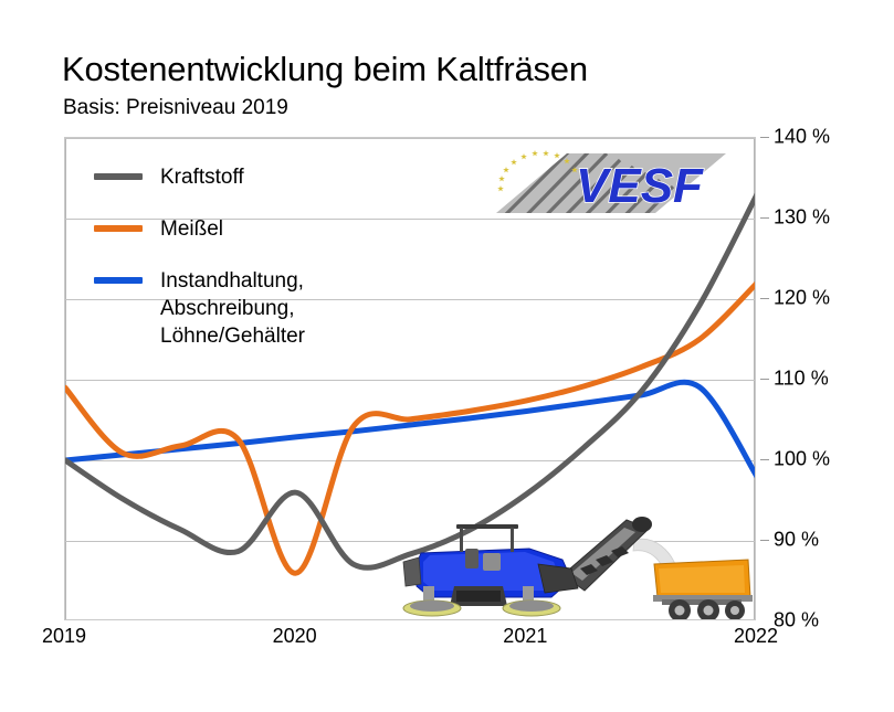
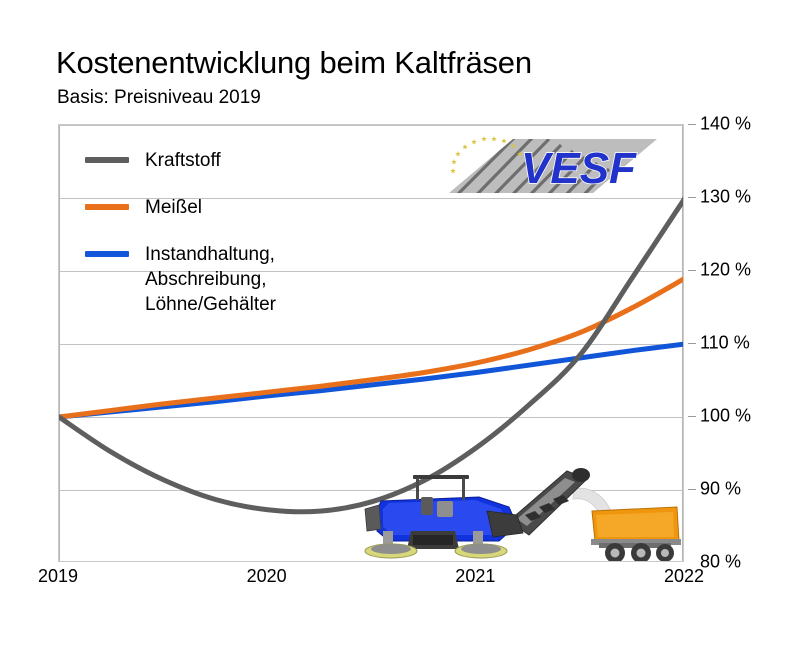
Meißel/2019: 109% -> 100%
Kraftstoff/2020: 96% -> 87%
Meißel/2020: 86% -> 103%
Kraftstoff/2022: 133% -> 130%
Meißel/2022: 122% -> 119%
Instandhaltung, Abschreibung, Löhne/Gehälter/2022: 98% -> 110%
